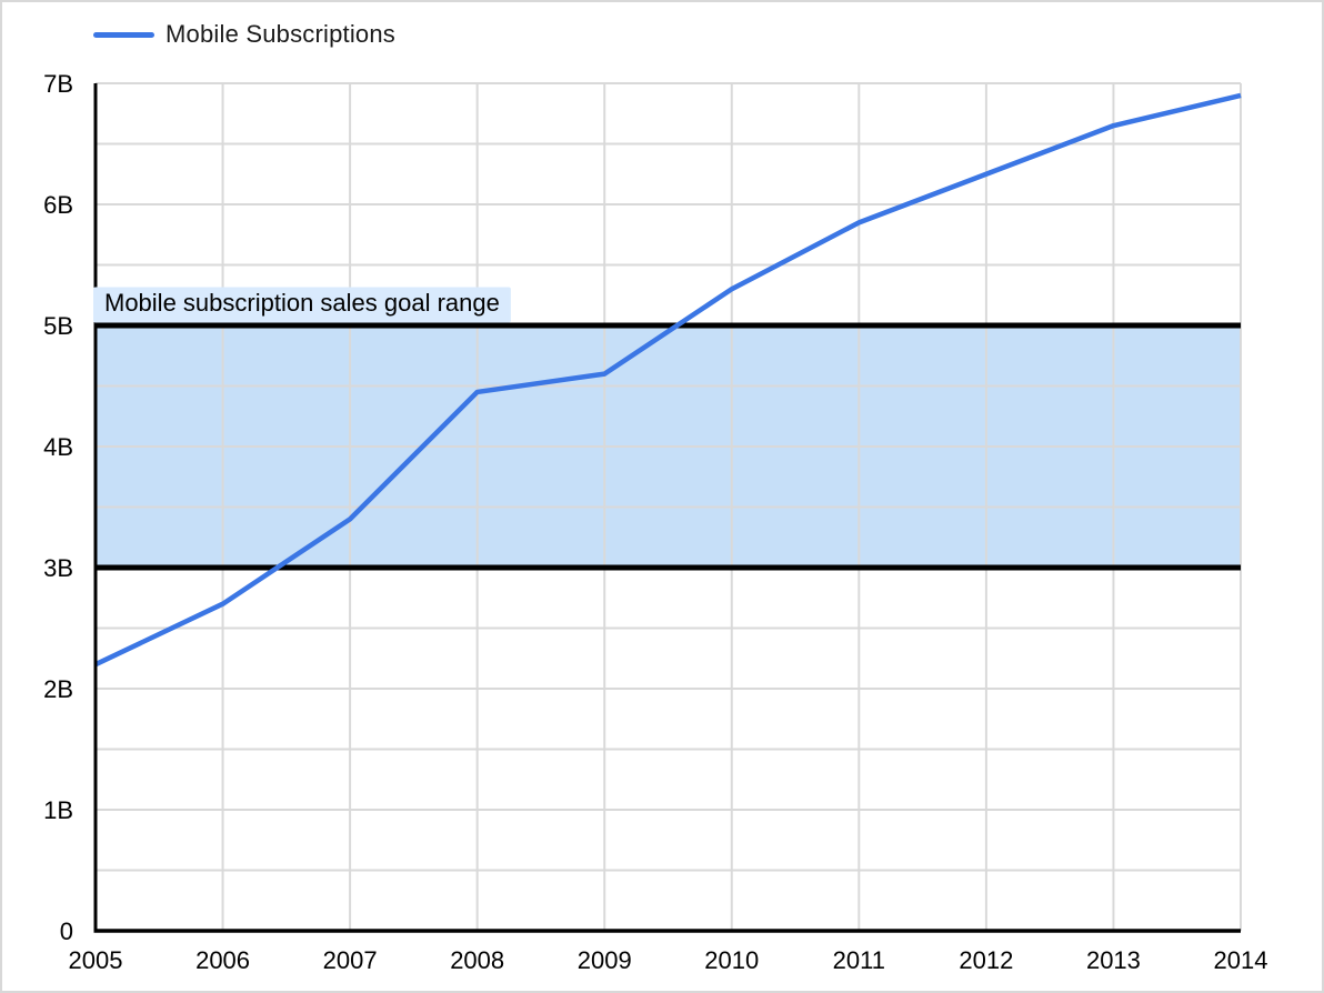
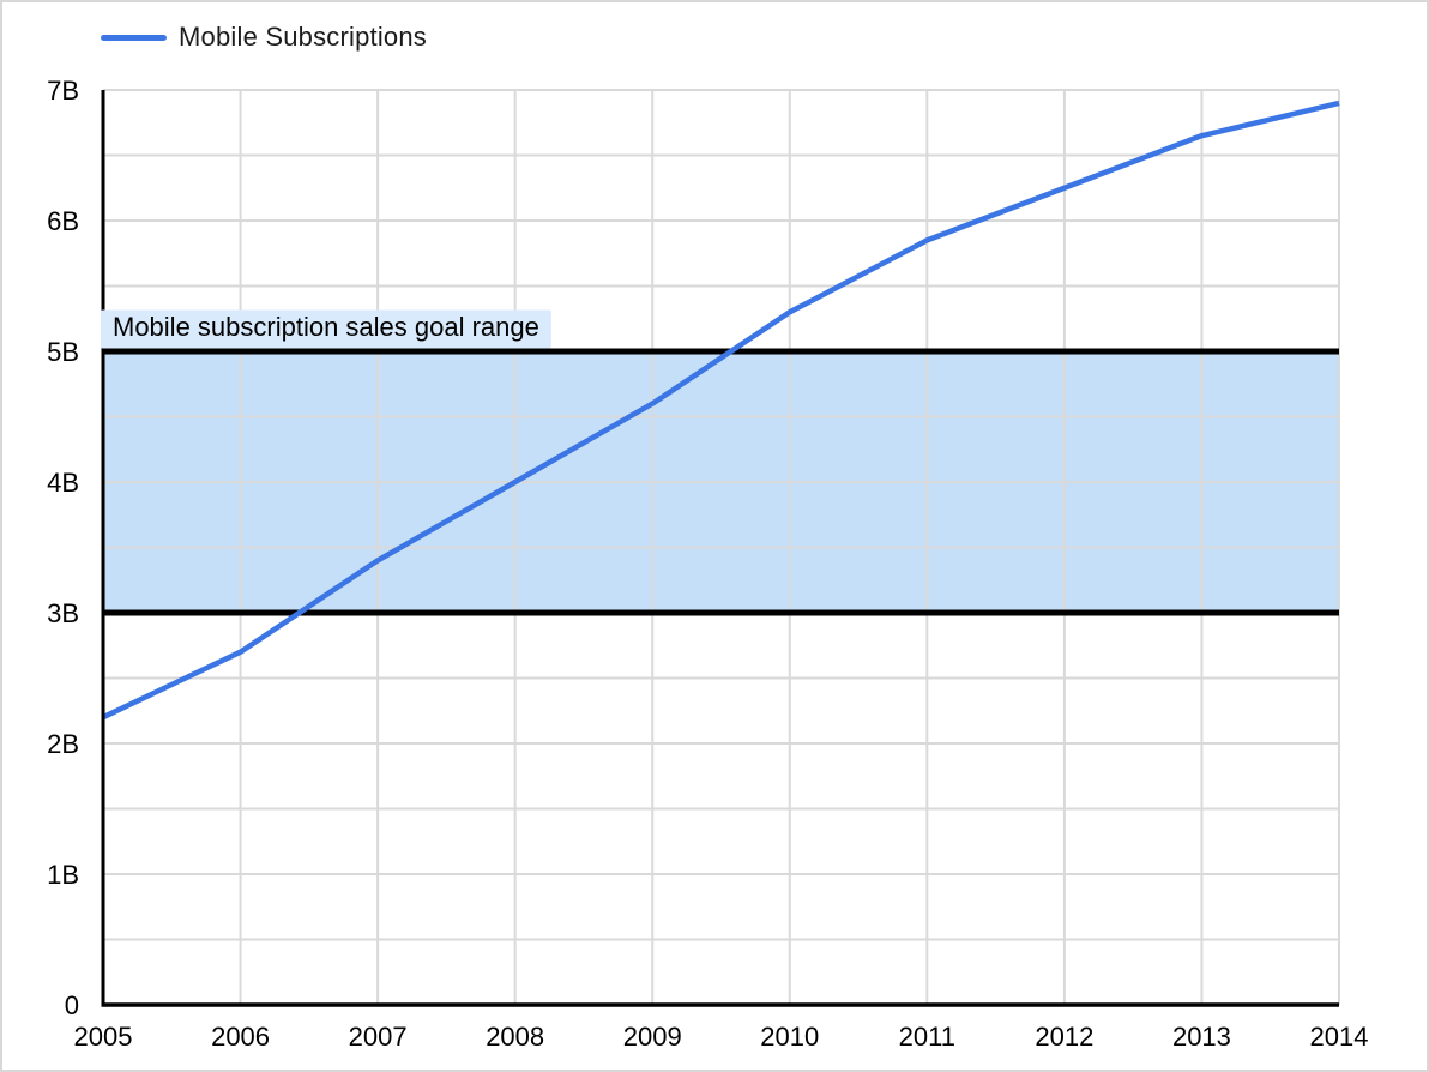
2008: 4.45B -> 4.00B
